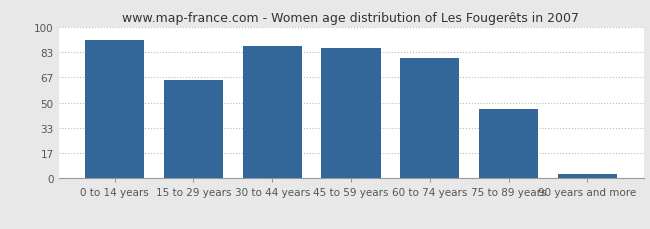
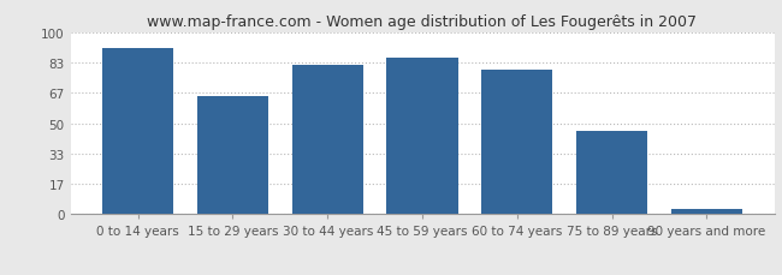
30 to 44 years: 87 -> 82
